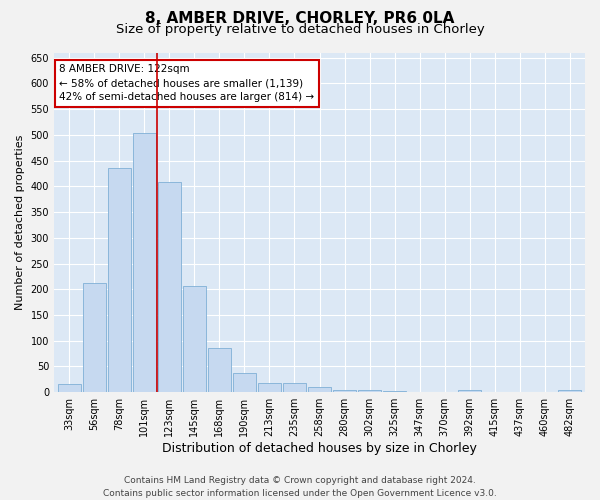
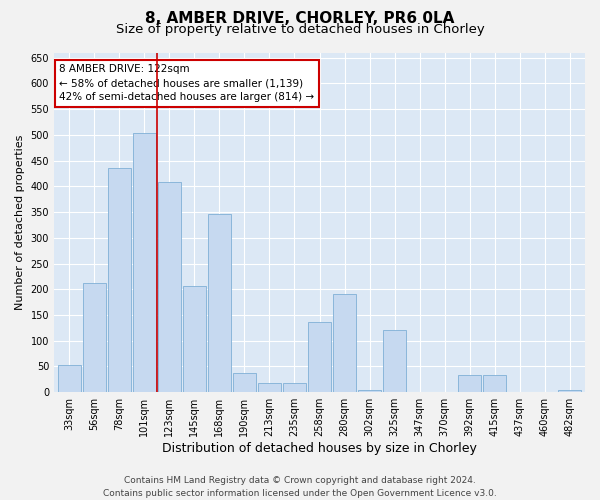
33sqm: 15 -> 52
168sqm: 85 -> 346
258sqm: 10 -> 136
280sqm: 5 -> 190
325sqm: 2 -> 120
392sqm: 4 -> 34
415sqm: 1 -> 34
